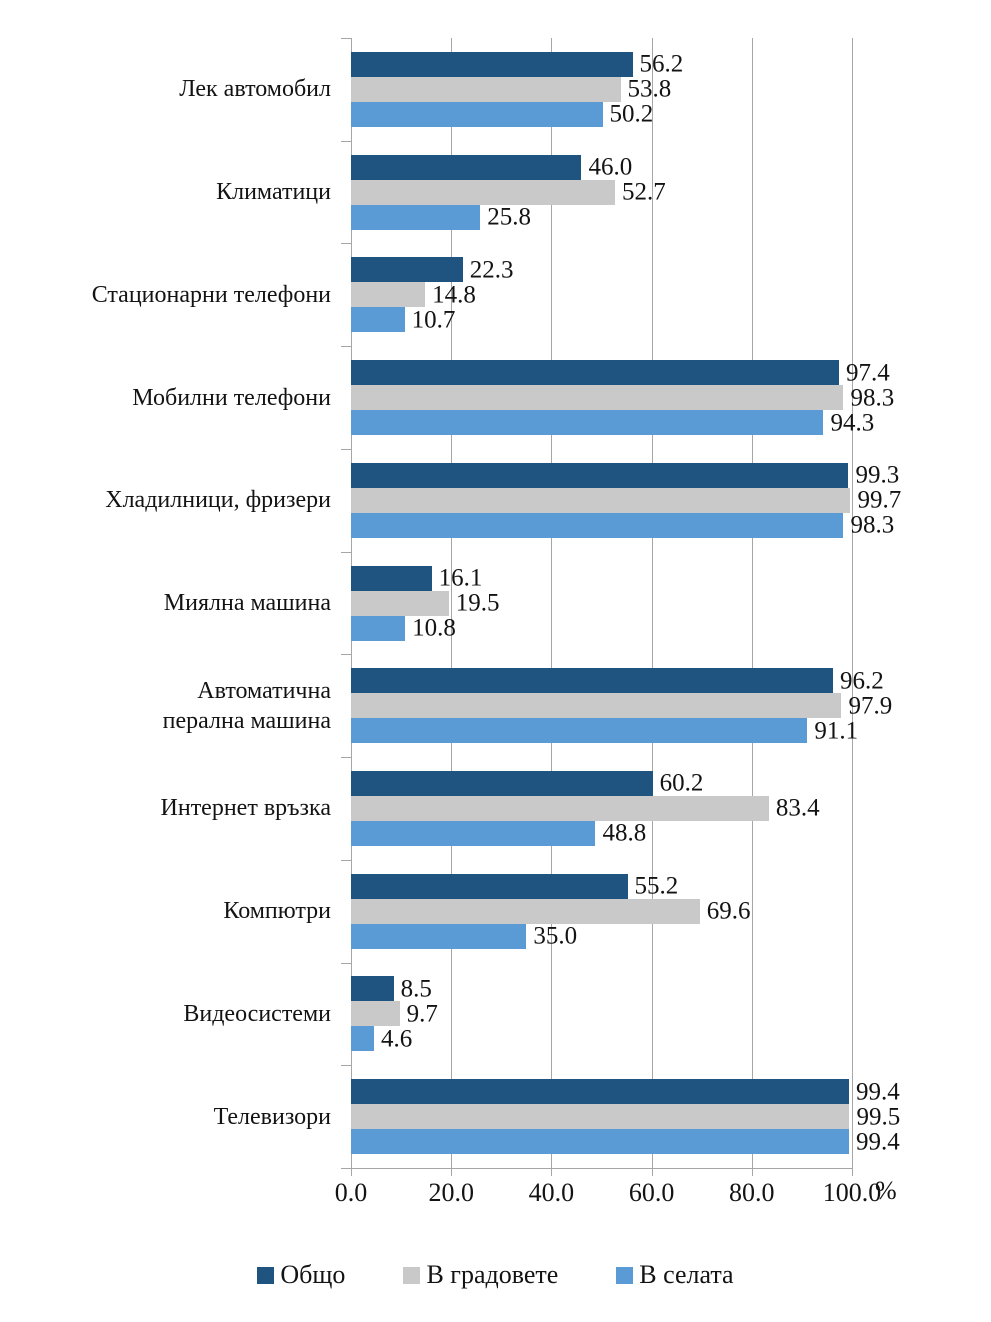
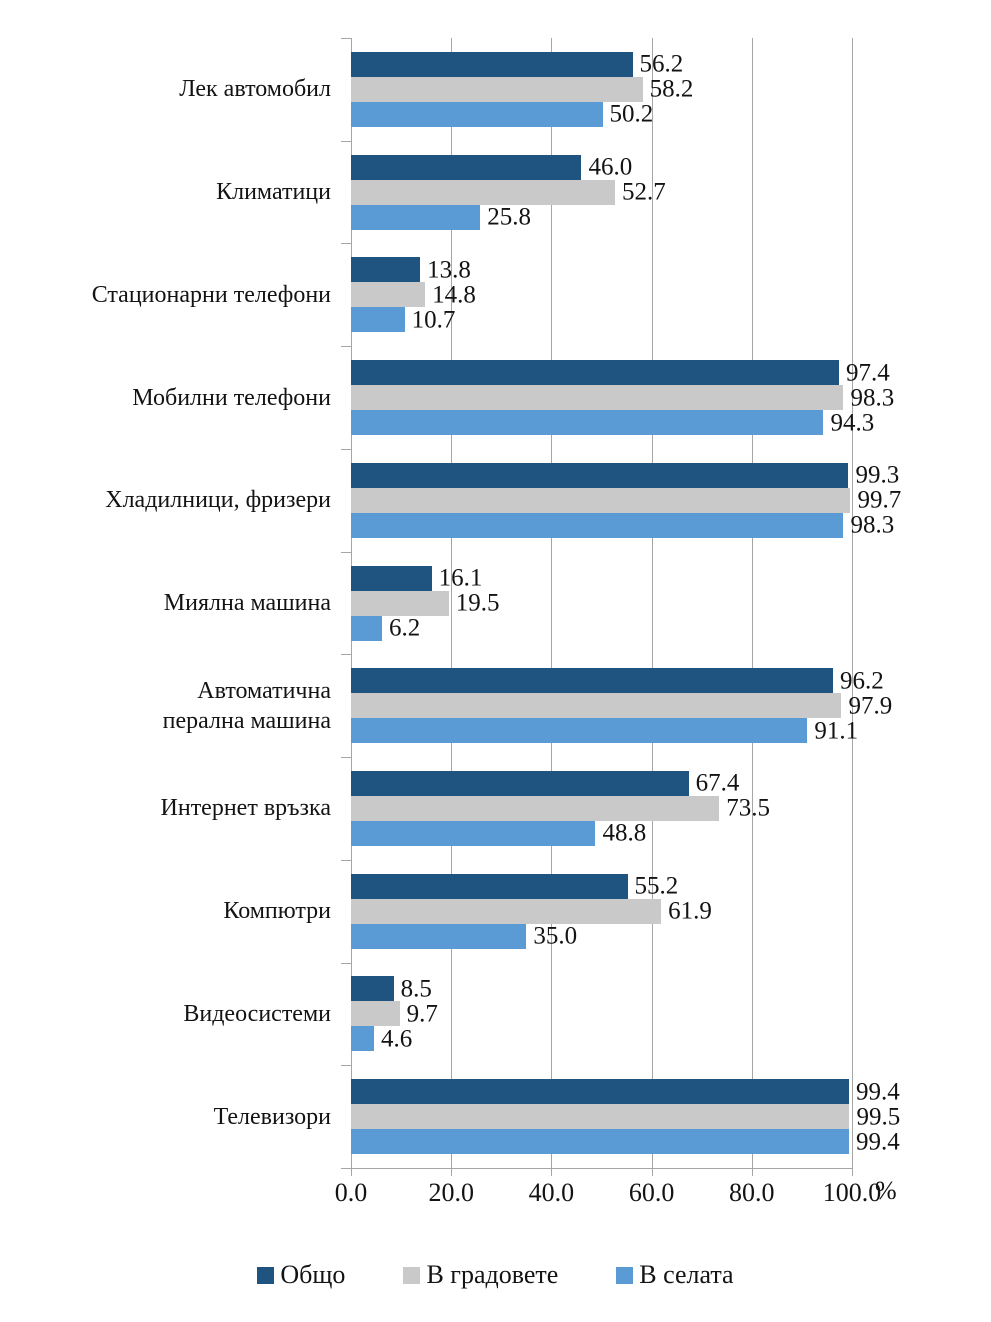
В градовете/Лек автомобил: 53.8 -> 58.2
Общо/Стационарни телефони: 22.3 -> 13.8
В селата/Миялна машина: 10.8 -> 6.2
Общо/Интернет връзка: 60.2 -> 67.4
В градовете/Интернет връзка: 83.4 -> 73.5
В градовете/Компютри: 69.6 -> 61.9
